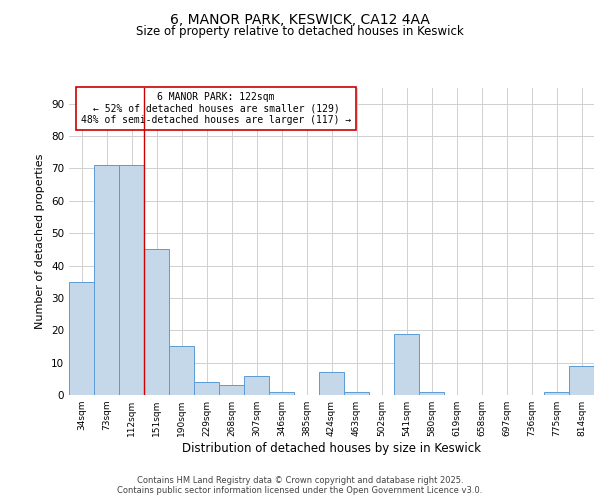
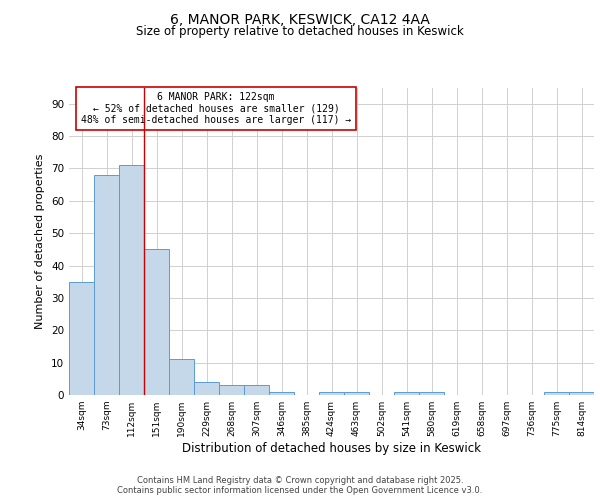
73sqm: 71 -> 68
190sqm: 15 -> 11
307sqm: 6 -> 3
424sqm: 7 -> 1
541sqm: 19 -> 1
814sqm: 9 -> 1
